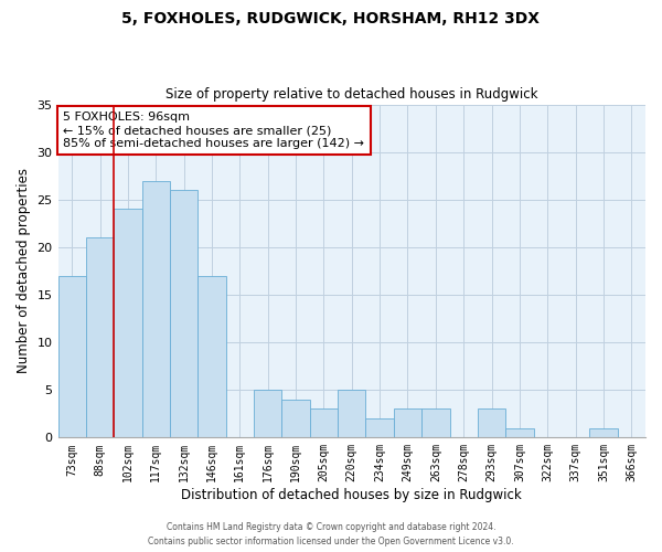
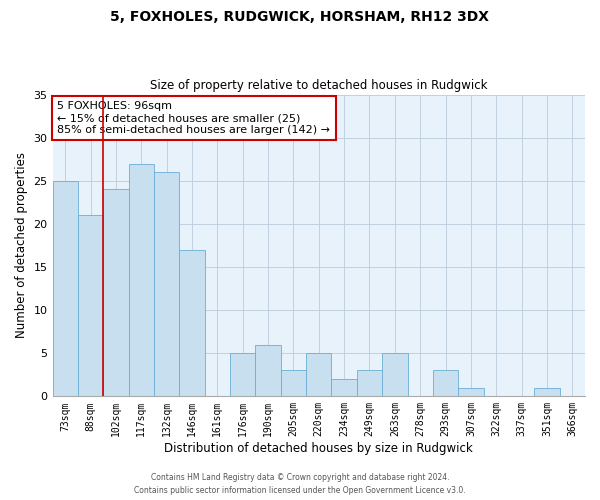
73sqm: 17 -> 25
190sqm: 4 -> 6
263sqm: 3 -> 5
